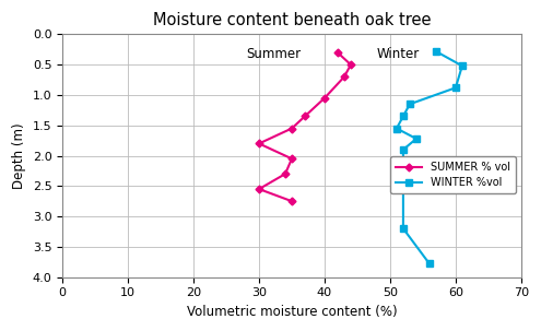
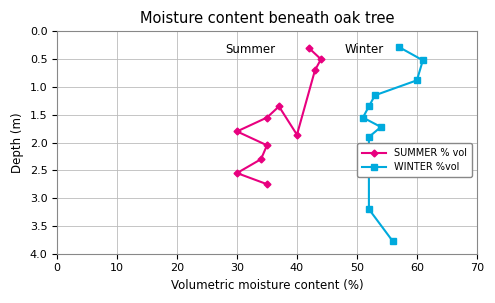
SUMMER % vol/40: 1.05 -> 1.86
